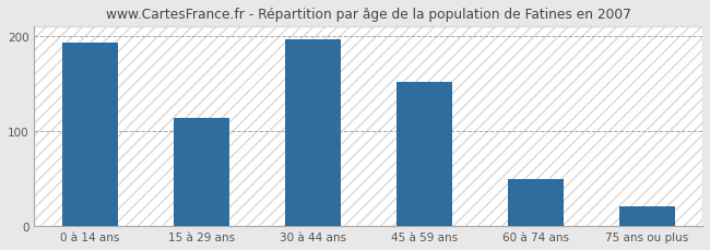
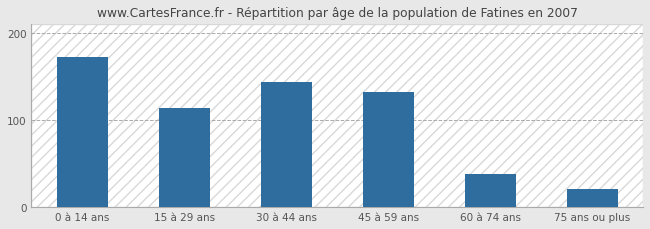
0 à 14 ans: 193 -> 172
30 à 44 ans: 196 -> 144
45 à 59 ans: 152 -> 132
60 à 74 ans: 50 -> 38
